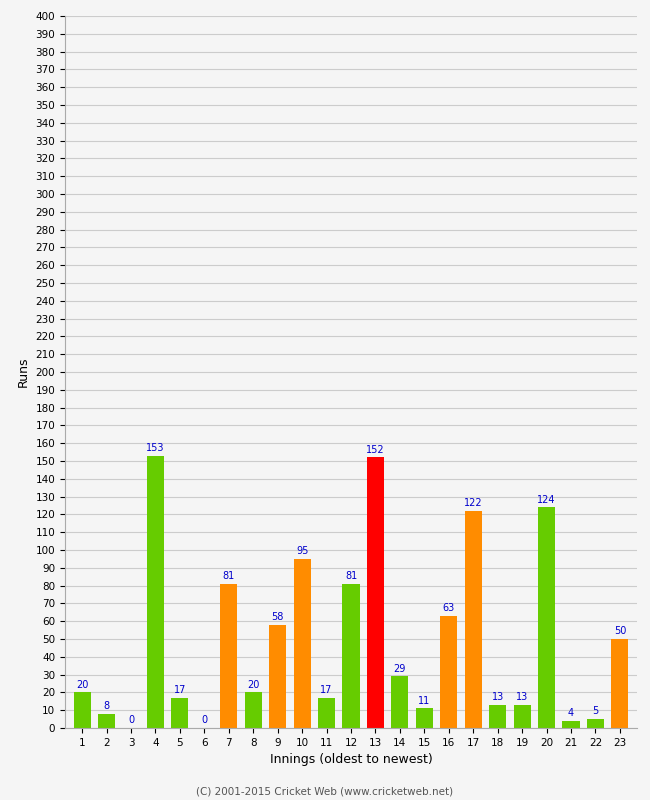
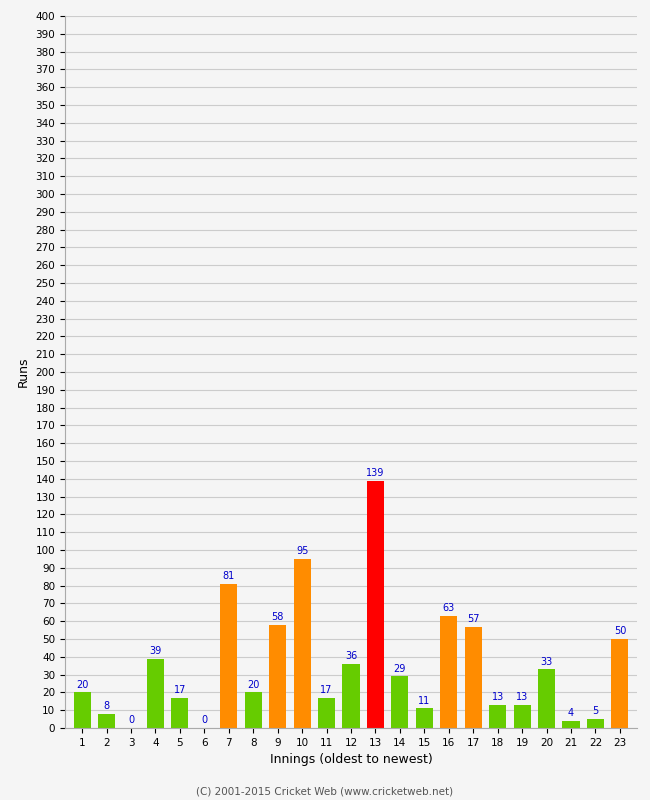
4: 153 -> 39
12: 81 -> 36
13: 152 -> 139
17: 122 -> 57
20: 124 -> 33
